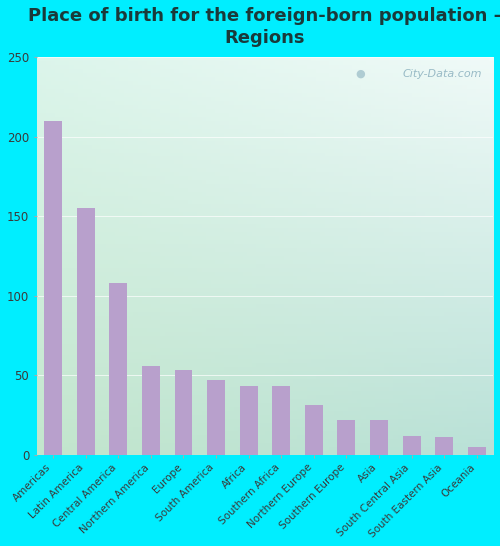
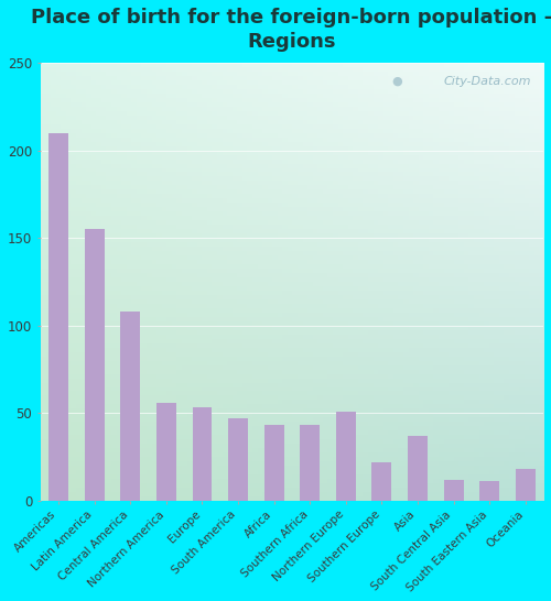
Northern Europe: 31 -> 51
Asia: 22 -> 37
Oceania: 5 -> 18
